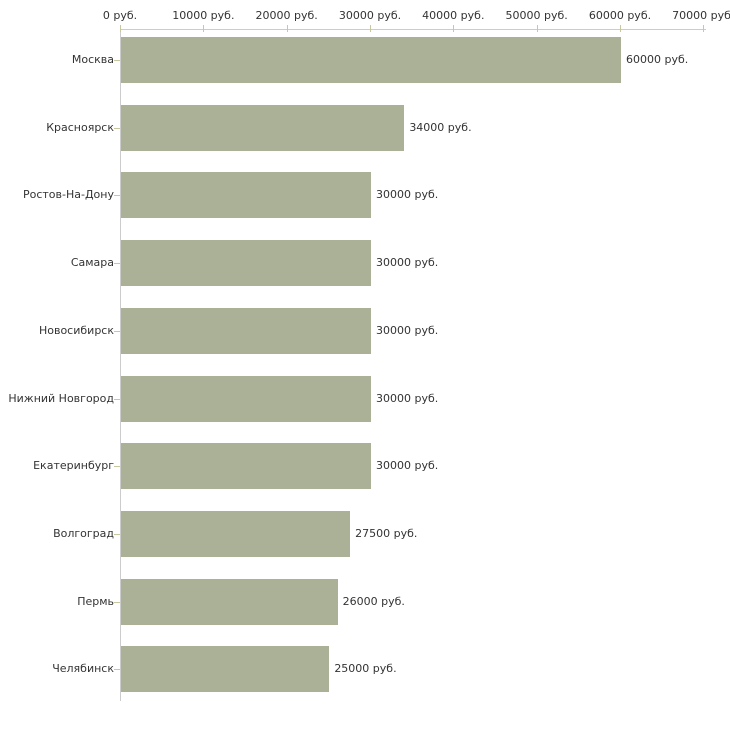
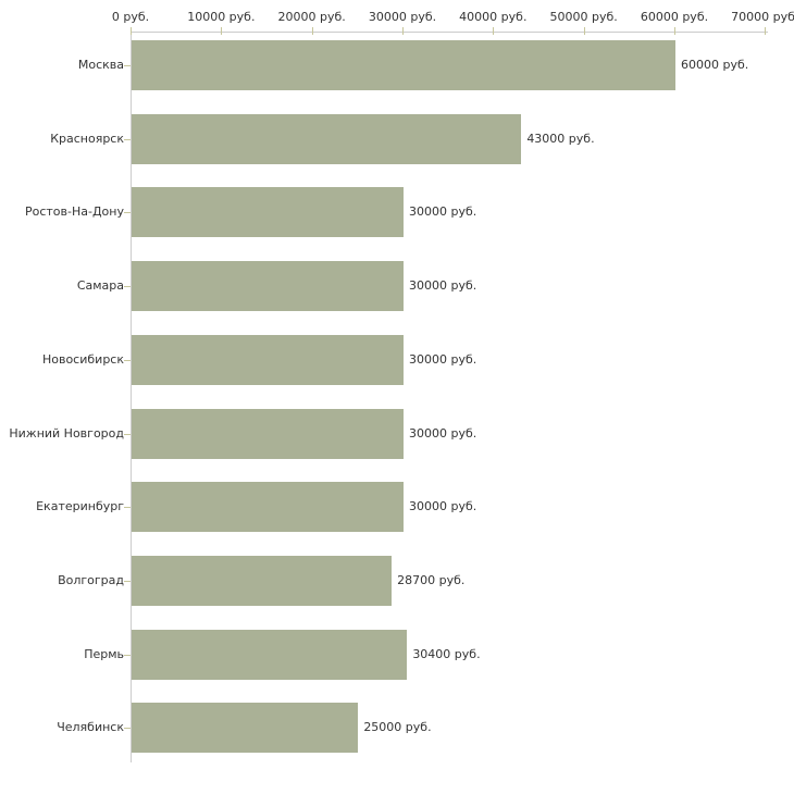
Красноярск: 34000 -> 43000
Волгоград: 27500 -> 28700
Пермь: 26000 -> 30400
